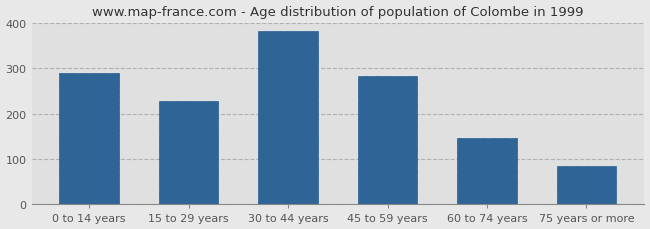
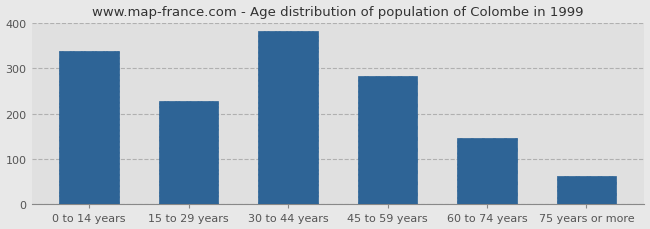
0 to 14 years: 290 -> 338
75 years or more: 85 -> 62
